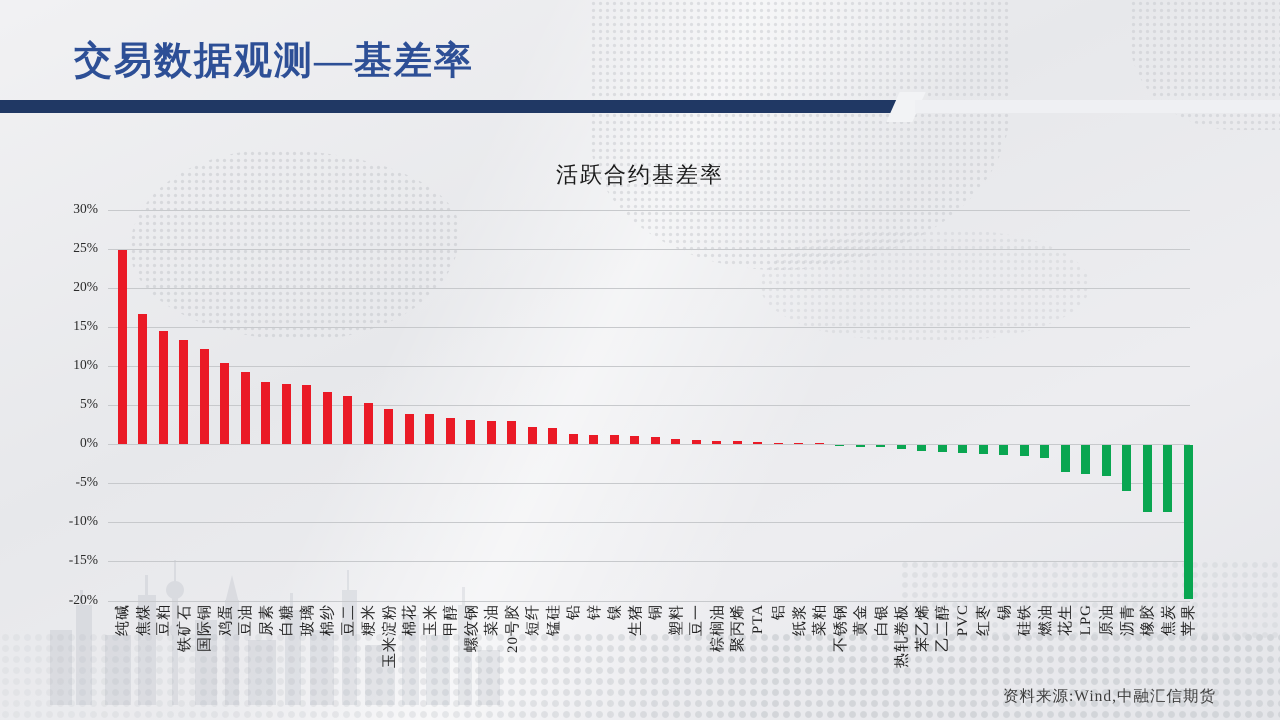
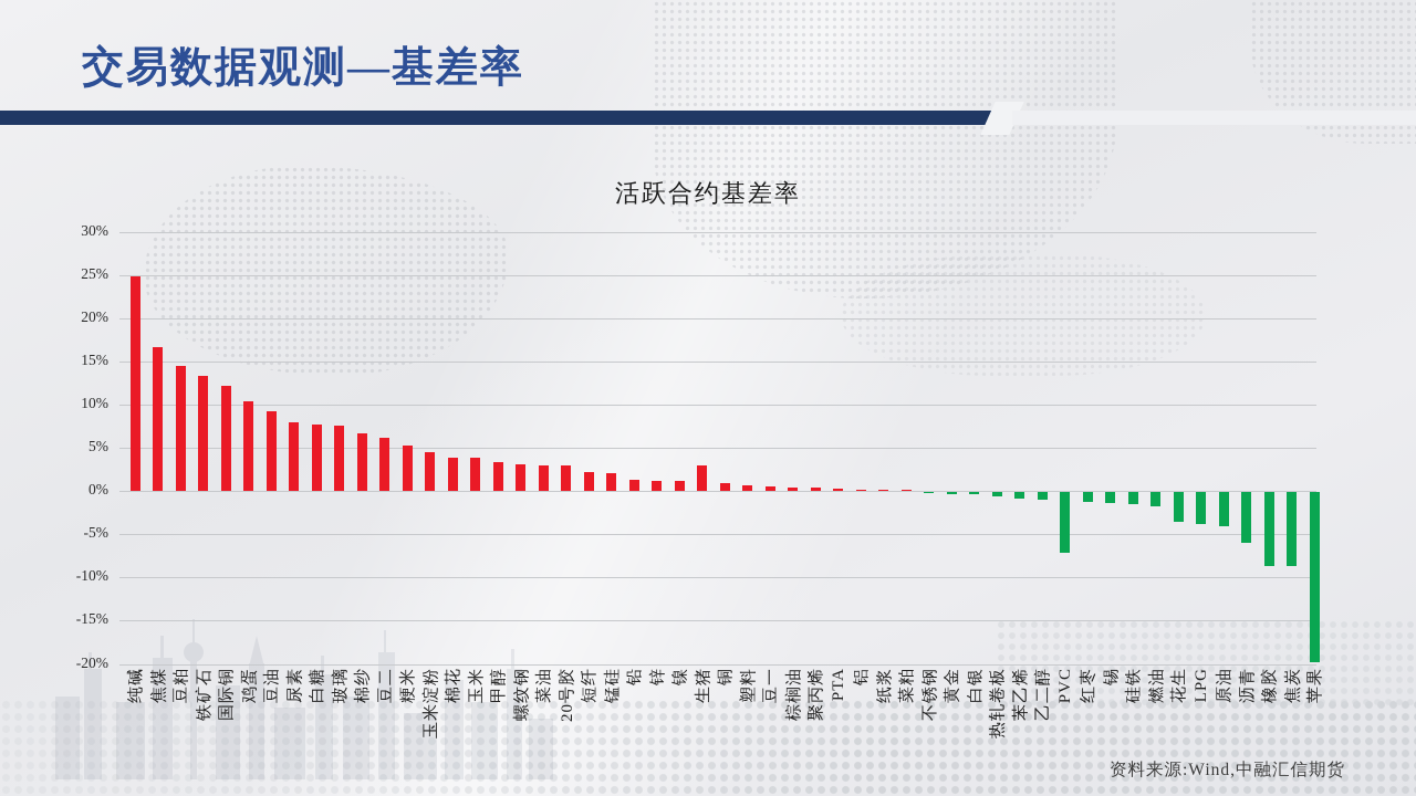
生猪: 1% -> 3%
PVC: -1% -> -7%
